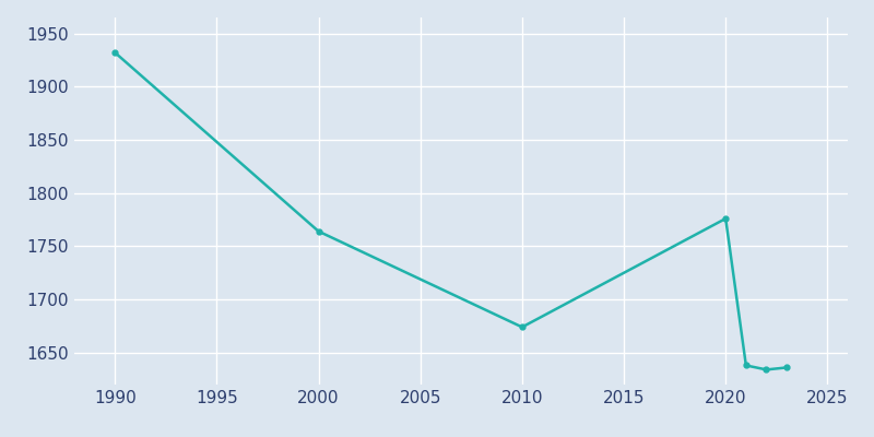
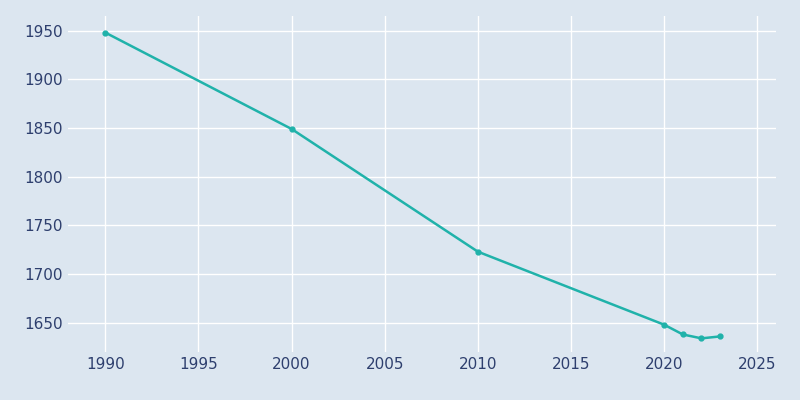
1990: 1932 -> 1948
2000: 1764 -> 1849
2010: 1674 -> 1723
2020: 1776 -> 1648
